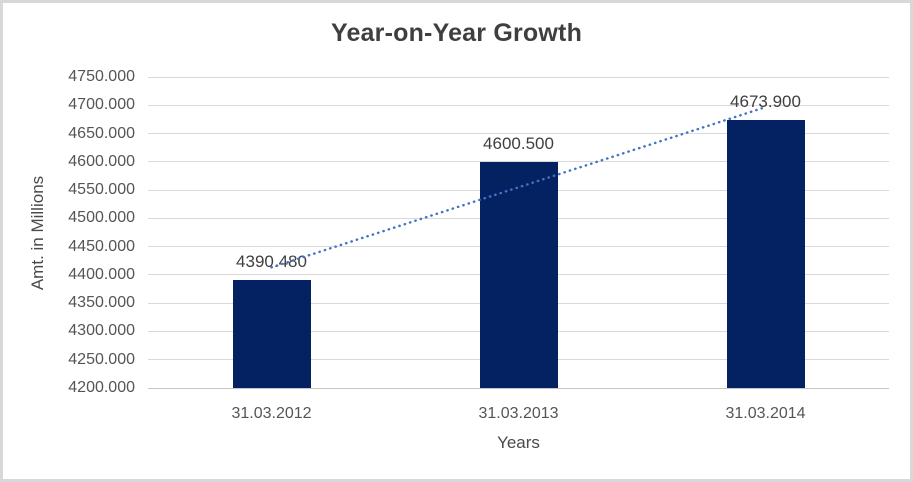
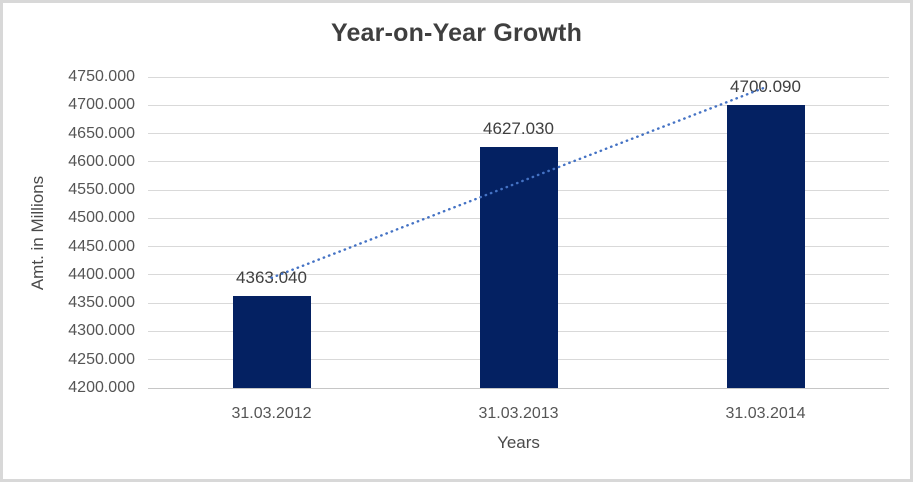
31.03.2012: 4390.480 -> 4363.040
31.03.2013: 4600.500 -> 4627.030
31.03.2014: 4673.900 -> 4700.090
